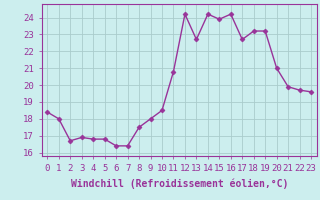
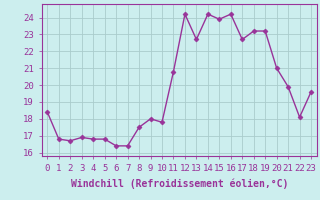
1: 18.0 -> 16.8
10: 18.5 -> 17.8
22: 19.7 -> 18.1
